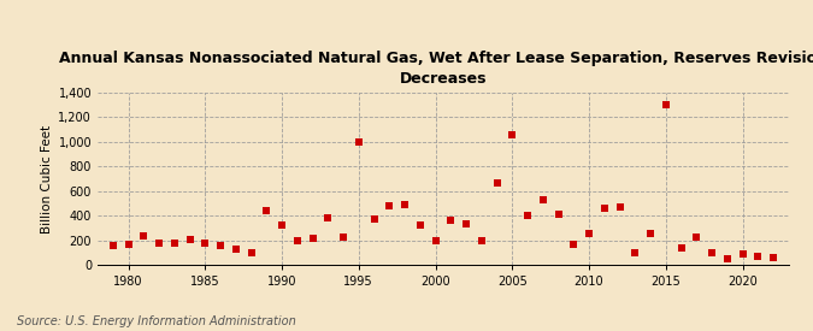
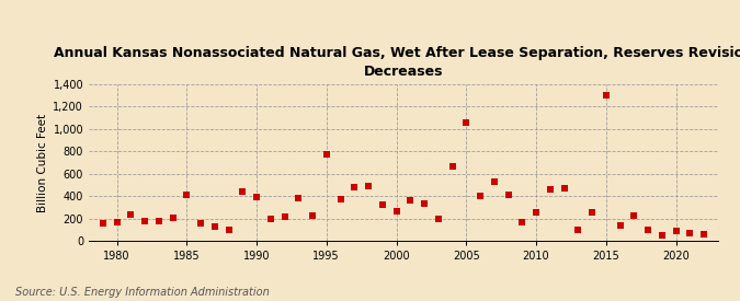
1985: 180 -> 410
1990: 320 -> 390
1995: 1,000 -> 770
2000: 200 -> 260
